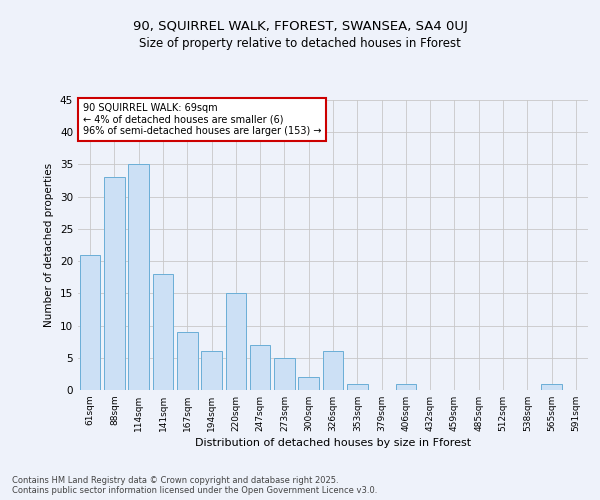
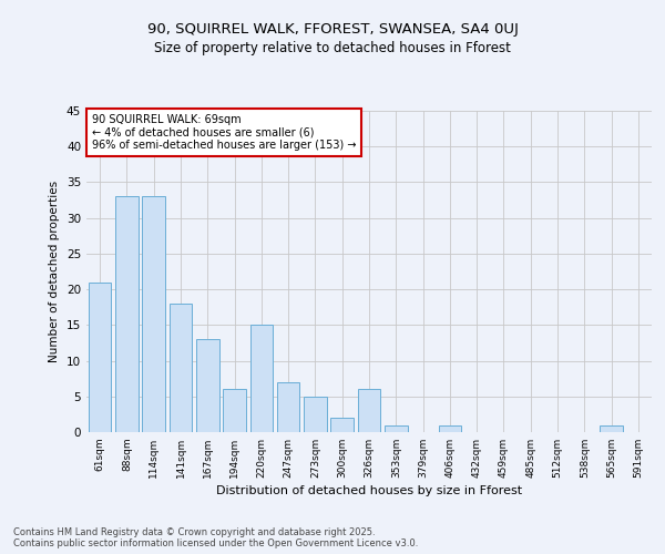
114sqm: 35 -> 33
167sqm: 9 -> 13
